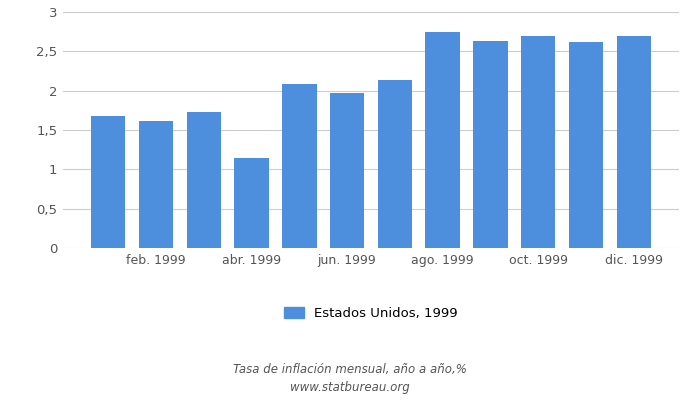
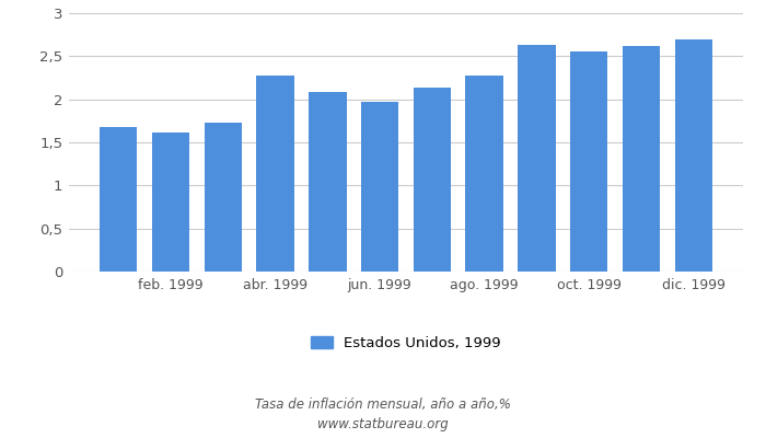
abr. 1999: 1,14 -> 2,28
ago. 1999: 2,74 -> 2,28
oct. 1999: 2,70 -> 2,56
